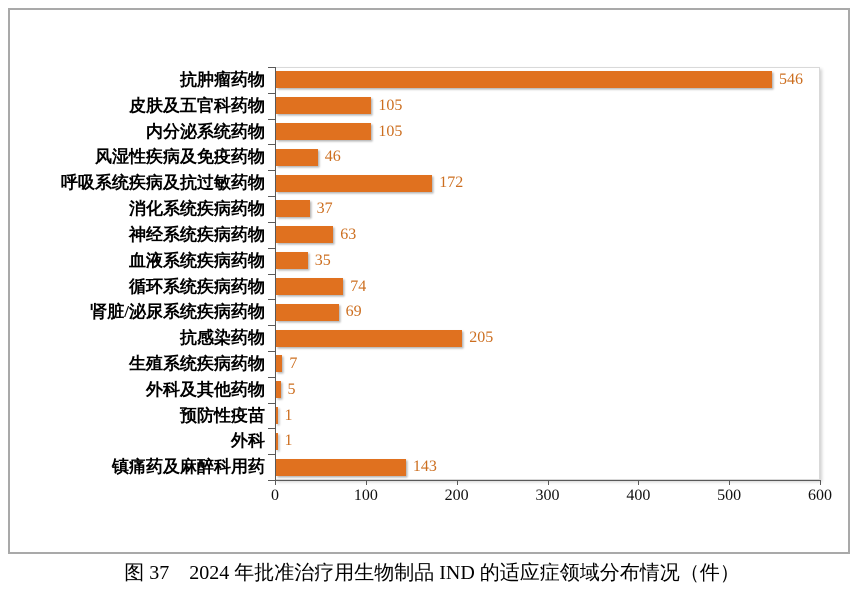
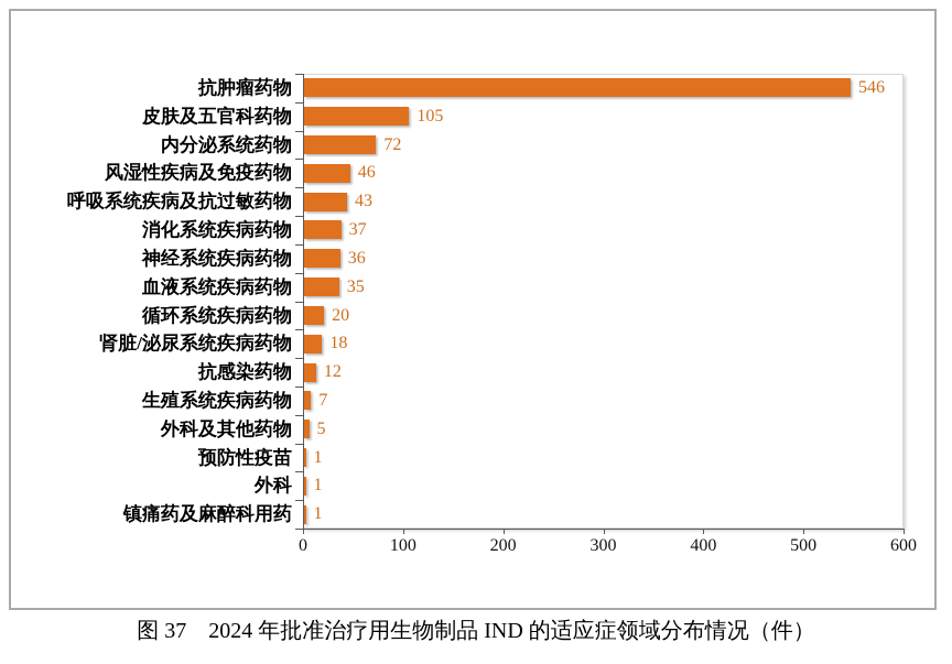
内分泌系统药物: 105 -> 72
呼吸系统疾病及抗过敏药物: 172 -> 43
神经系统疾病药物: 63 -> 36
循环系统疾病药物: 74 -> 20
肾脏/泌尿系统疾病药物: 69 -> 18
抗感染药物: 205 -> 12
镇痛药及麻醉科用药: 143 -> 1
